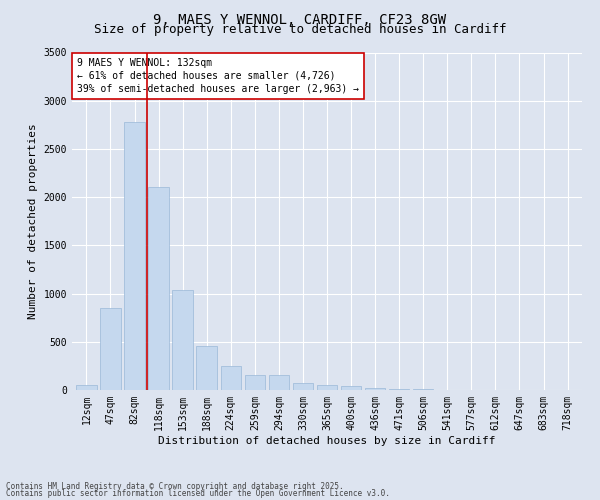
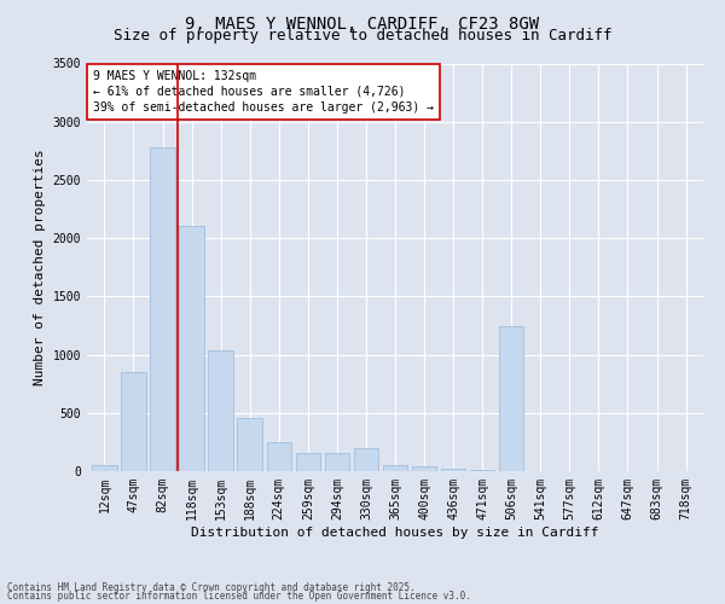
330sqm: 70 -> 200
506sqm: 10 -> 1240
